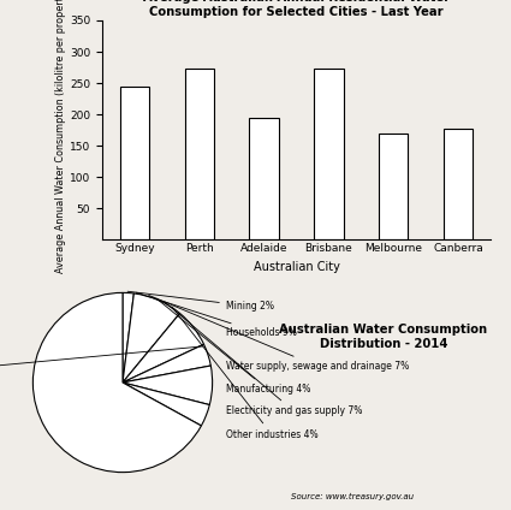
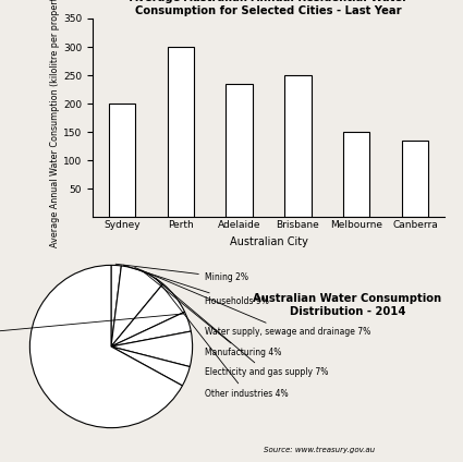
Sydney: 244 -> 200
Perth: 274 -> 300
Adelaide: 194 -> 235
Brisbane: 274 -> 250
Melbourne: 170 -> 150
Canberra: 178 -> 135
